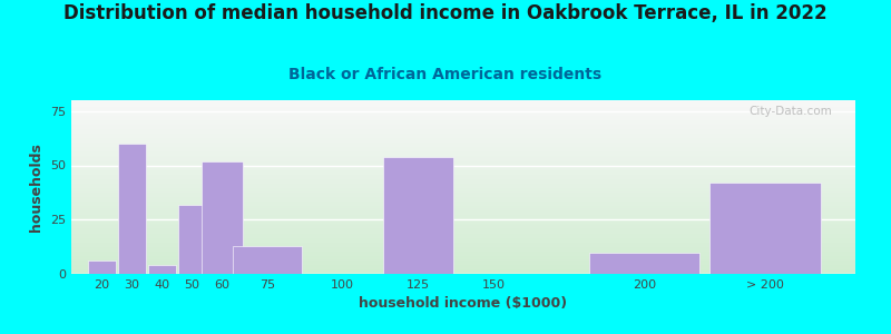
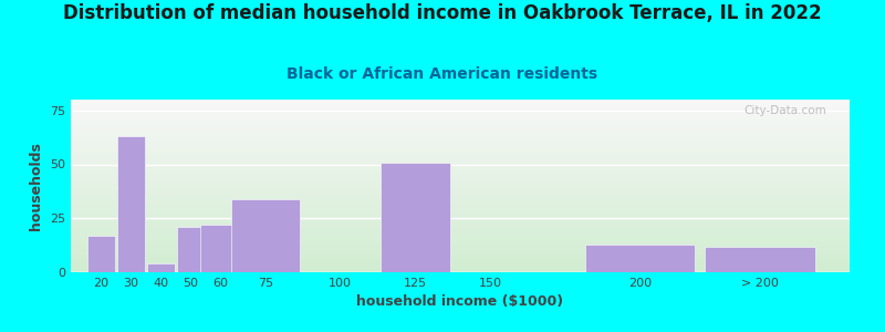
20: 6 -> 17
30: 60 -> 63
50: 32 -> 21
60: 52 -> 22
75: 13 -> 34
125: 54 -> 51
200: 10 -> 13
> 200: 42 -> 12
